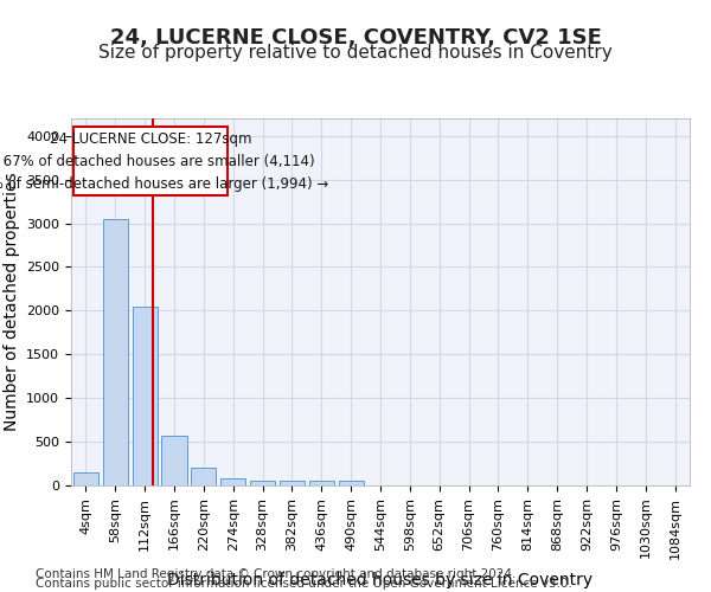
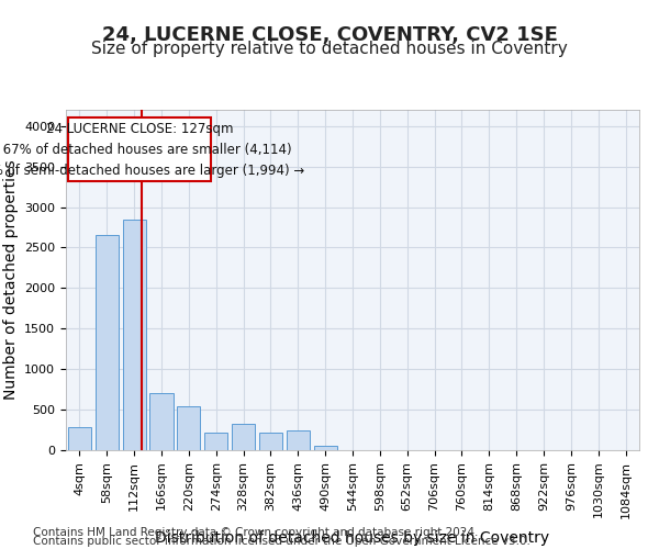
4sqm: 150 -> 280
58sqm: 3050 -> 2660
112sqm: 2050 -> 2840
166sqm: 570 -> 700
220sqm: 200 -> 540
274sqm: 80 -> 220
328sqm: 60 -> 320
382sqm: 50 -> 220
436sqm: 50 -> 240
